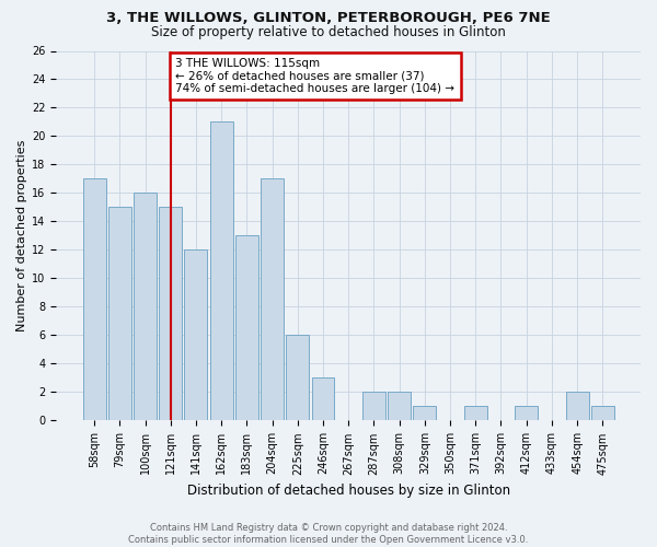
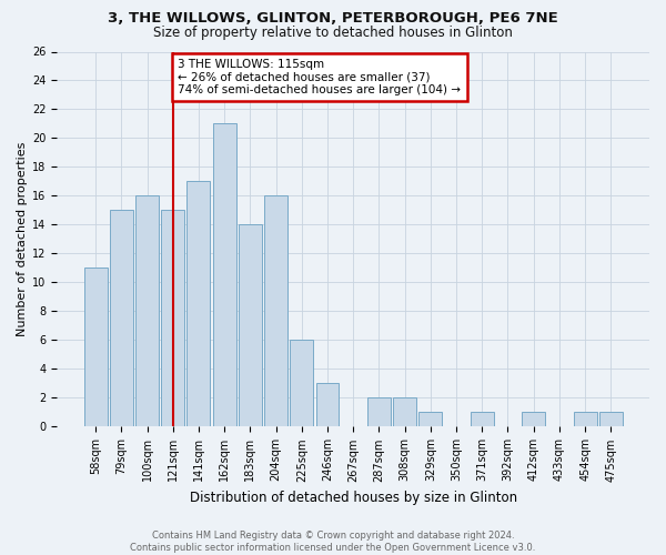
58sqm: 17 -> 11
141sqm: 12 -> 17
183sqm: 13 -> 14
204sqm: 17 -> 16
454sqm: 2 -> 1
